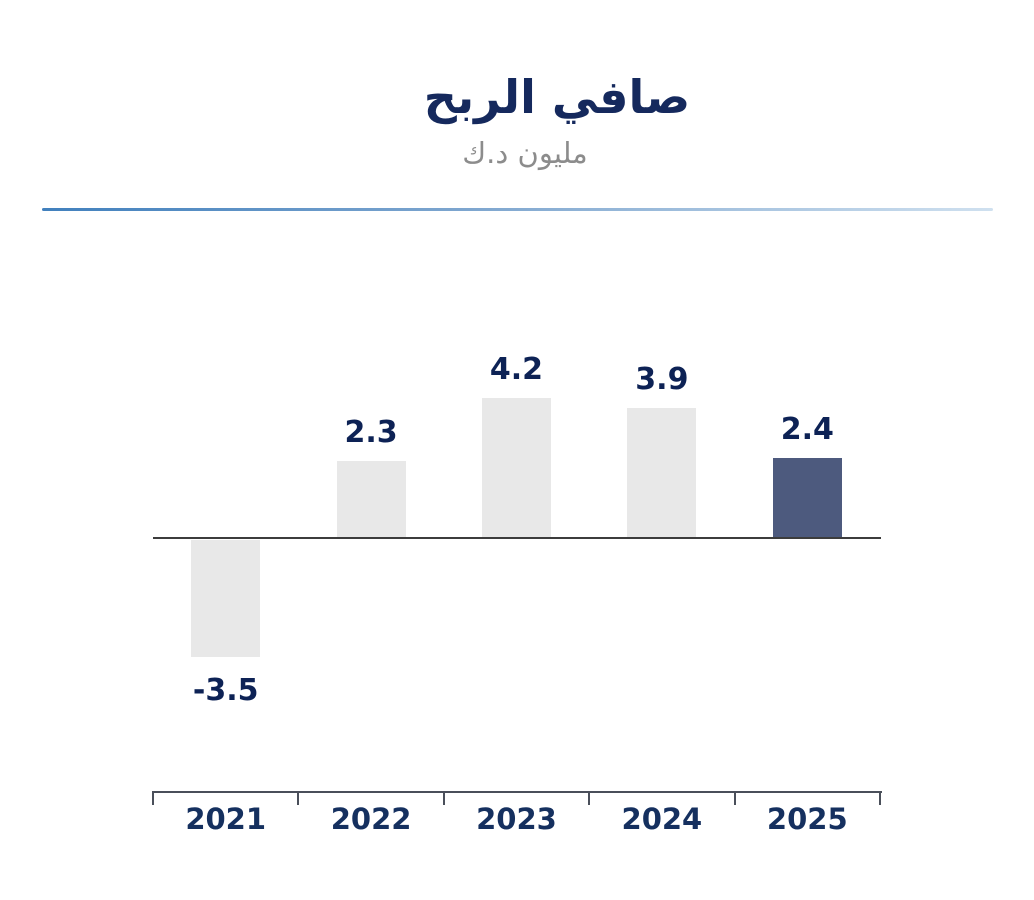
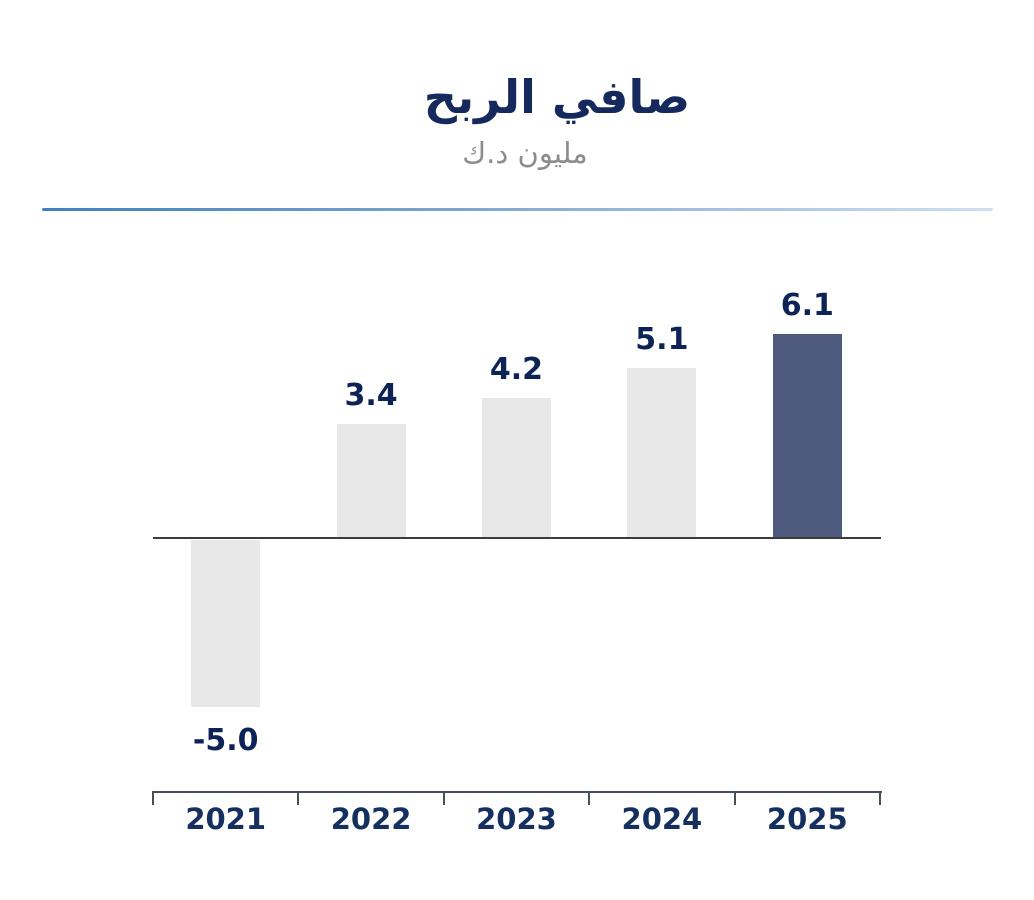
2021: -3.5 -> -5.0
2022: 2.3 -> 3.4
2024: 3.9 -> 5.1
2025: 2.4 -> 6.1
